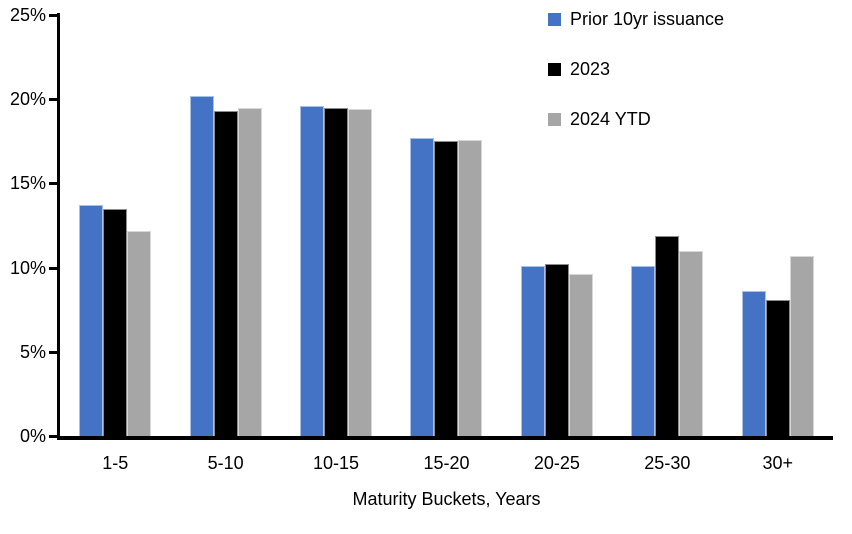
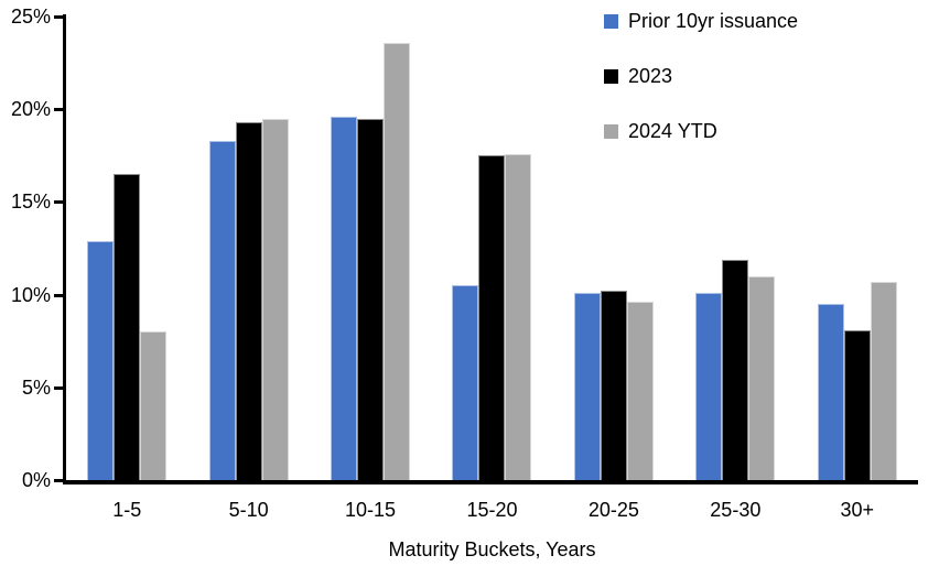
Prior 10yr issuance/1-5: 13.7% -> 12.9%
2023/1-5: 13.5% -> 16.5%
2024 YTD/1-5: 12.2% -> 8.0%
Prior 10yr issuance/5-10: 20.2% -> 18.3%
2024 YTD/10-15: 19.4% -> 23.6%
Prior 10yr issuance/15-20: 17.7% -> 10.5%
Prior 10yr issuance/30+: 8.6% -> 9.5%
